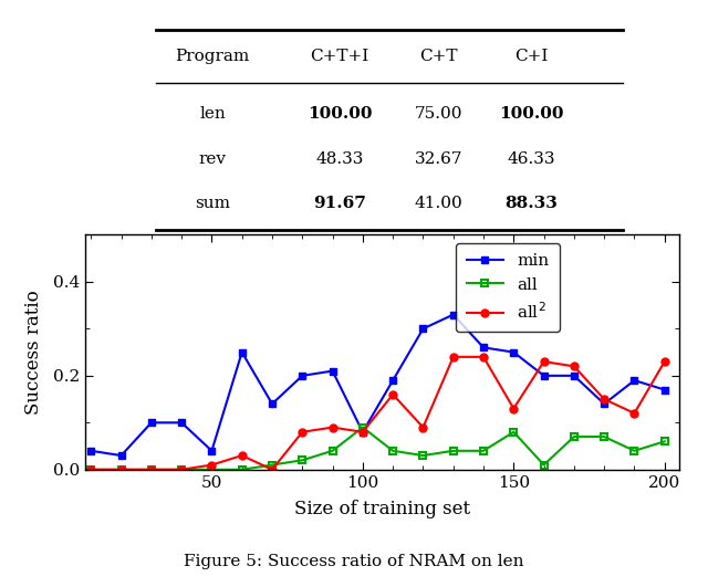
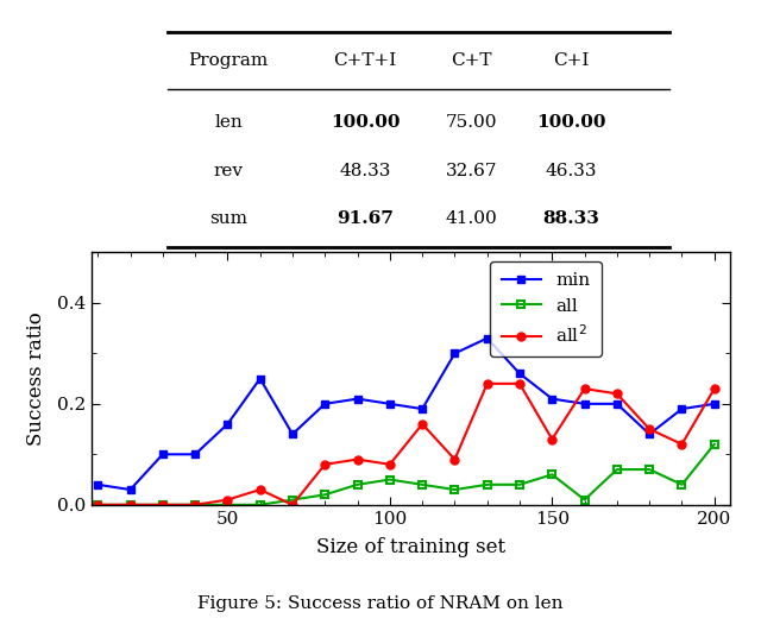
min/50: 0.04 -> 0.16
min/100: 0.08 -> 0.20
all/100: 0.09 -> 0.05
min/150: 0.25 -> 0.21
all/150: 0.08 -> 0.06
min/200: 0.17 -> 0.20
all/200: 0.06 -> 0.12
